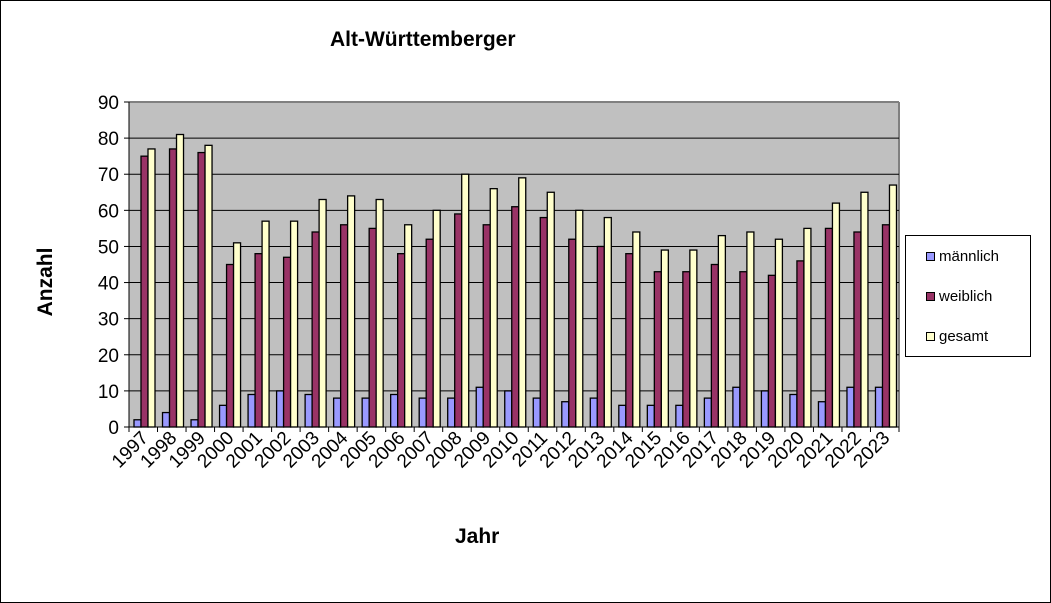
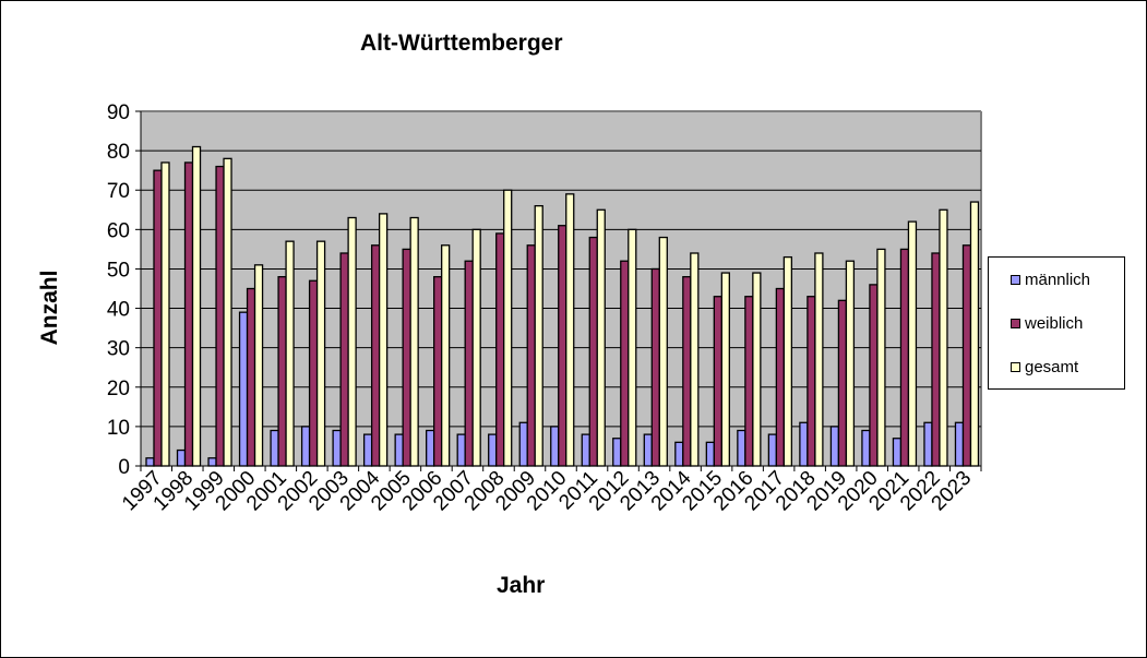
männlich/2000: 6 -> 39
männlich/2016: 6 -> 9
